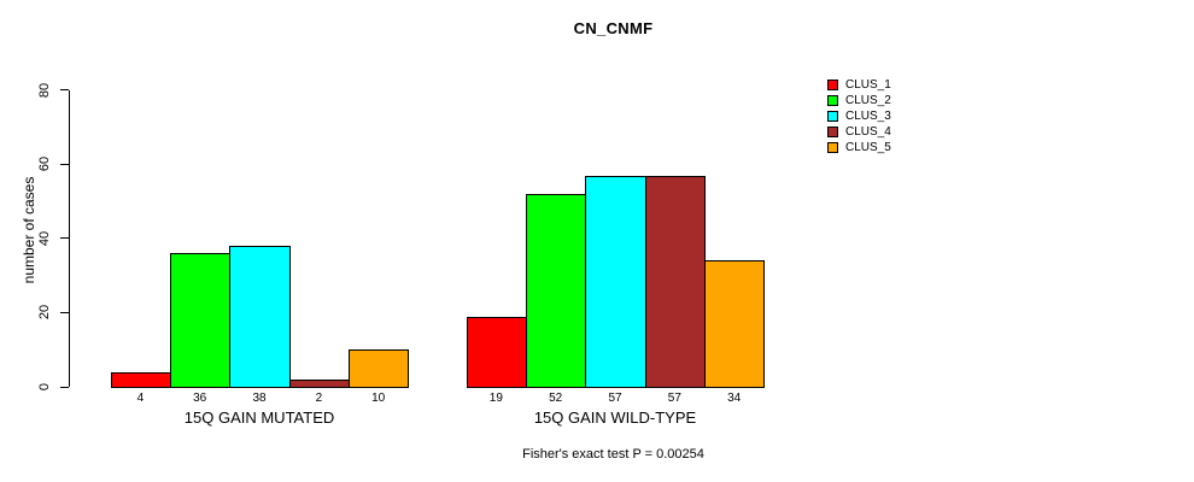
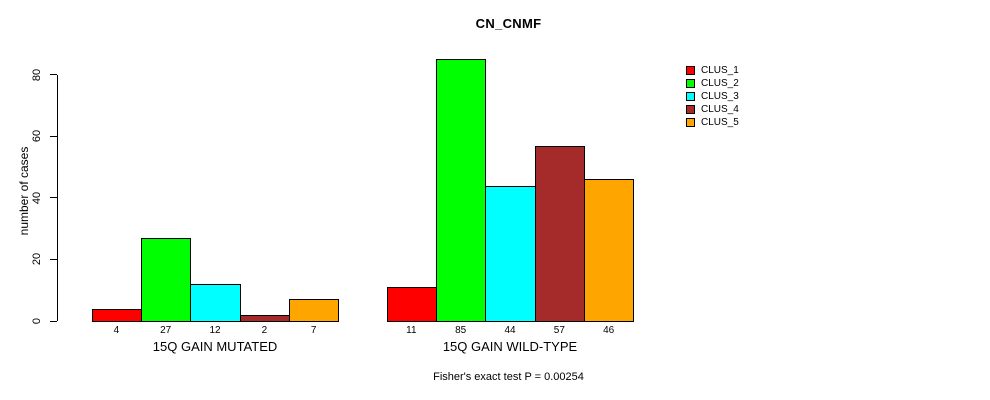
CLUS_2/15Q GAIN MUTATED: 36 -> 27
CLUS_3/15Q GAIN MUTATED: 38 -> 12
CLUS_5/15Q GAIN MUTATED: 10 -> 7
CLUS_1/15Q GAIN WILD-TYPE: 19 -> 11
CLUS_2/15Q GAIN WILD-TYPE: 52 -> 85
CLUS_3/15Q GAIN WILD-TYPE: 57 -> 44
CLUS_5/15Q GAIN WILD-TYPE: 34 -> 46
